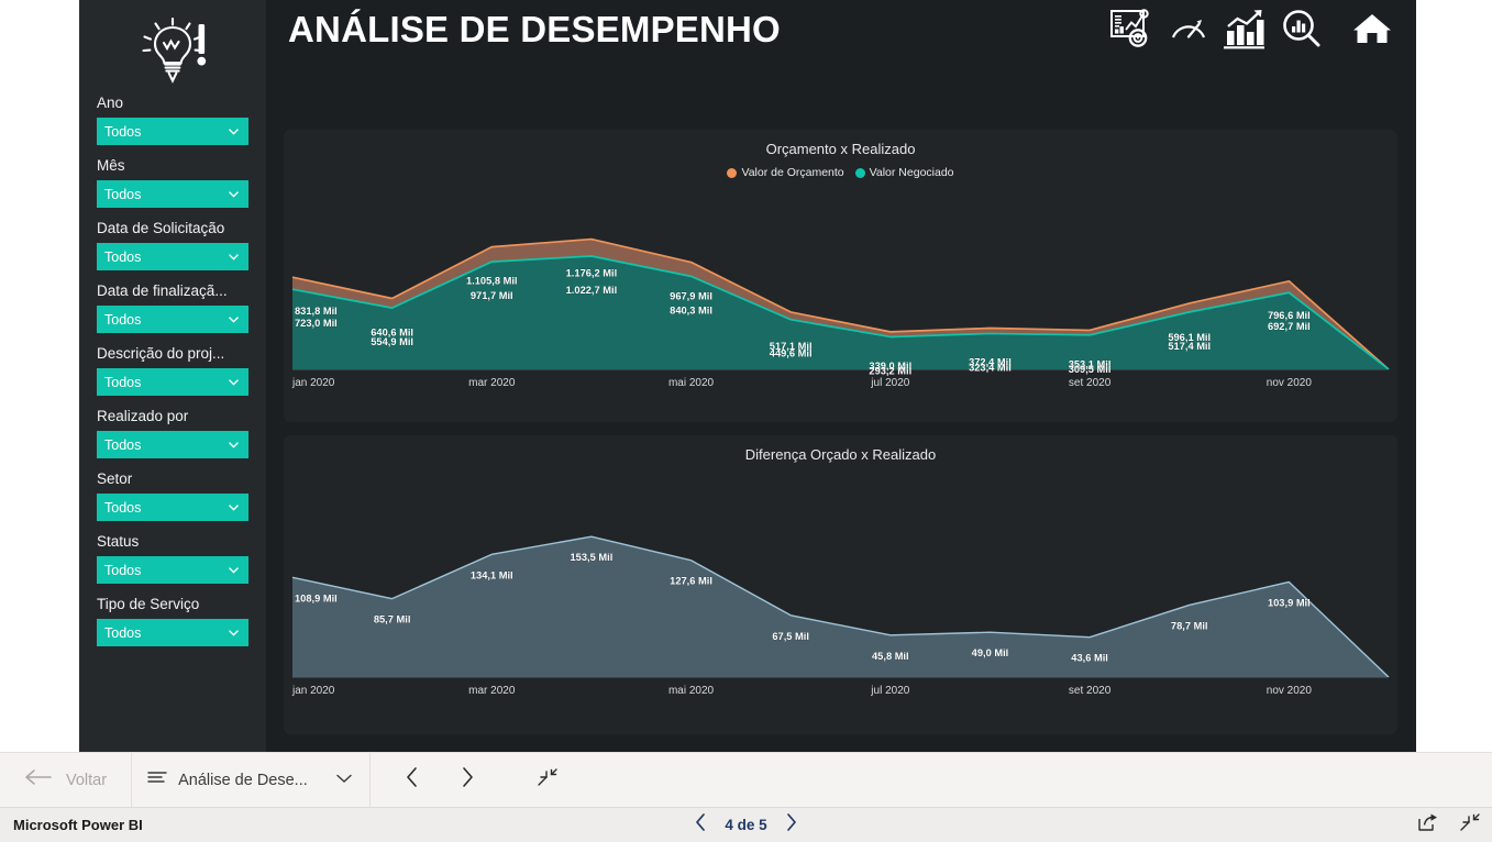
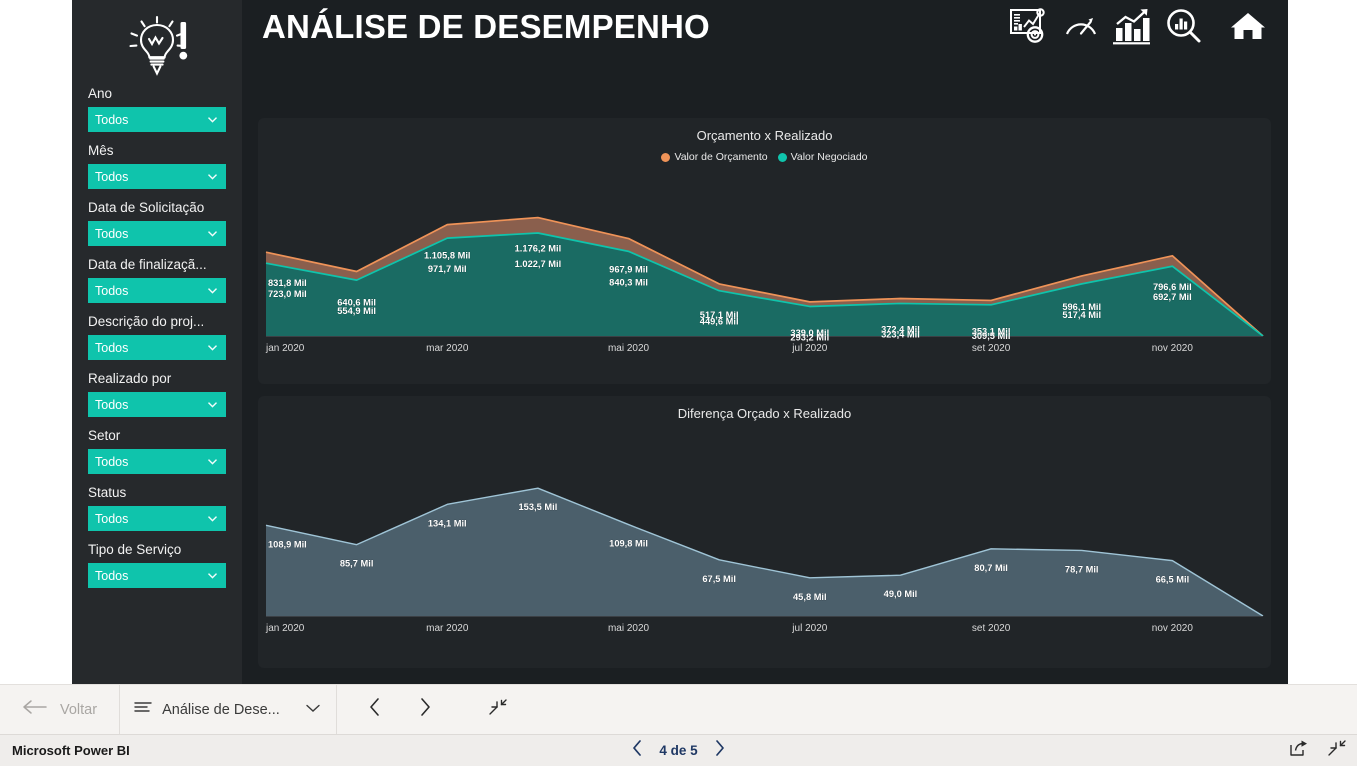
Diferença Orçado x Realizado/mai 2020: 127,6 -> 109,8
Diferença Orçado x Realizado/set 2020: 43,6 -> 80,7
Diferença Orçado x Realizado/nov 2020: 103,9 -> 66,5
